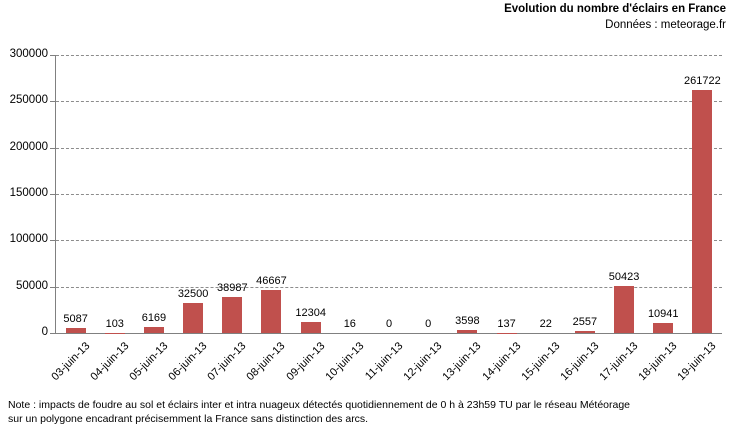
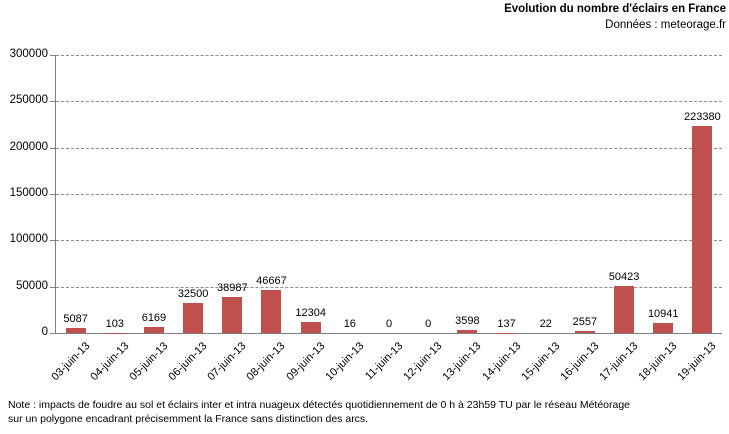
19-juin-13: 261722 -> 223380
